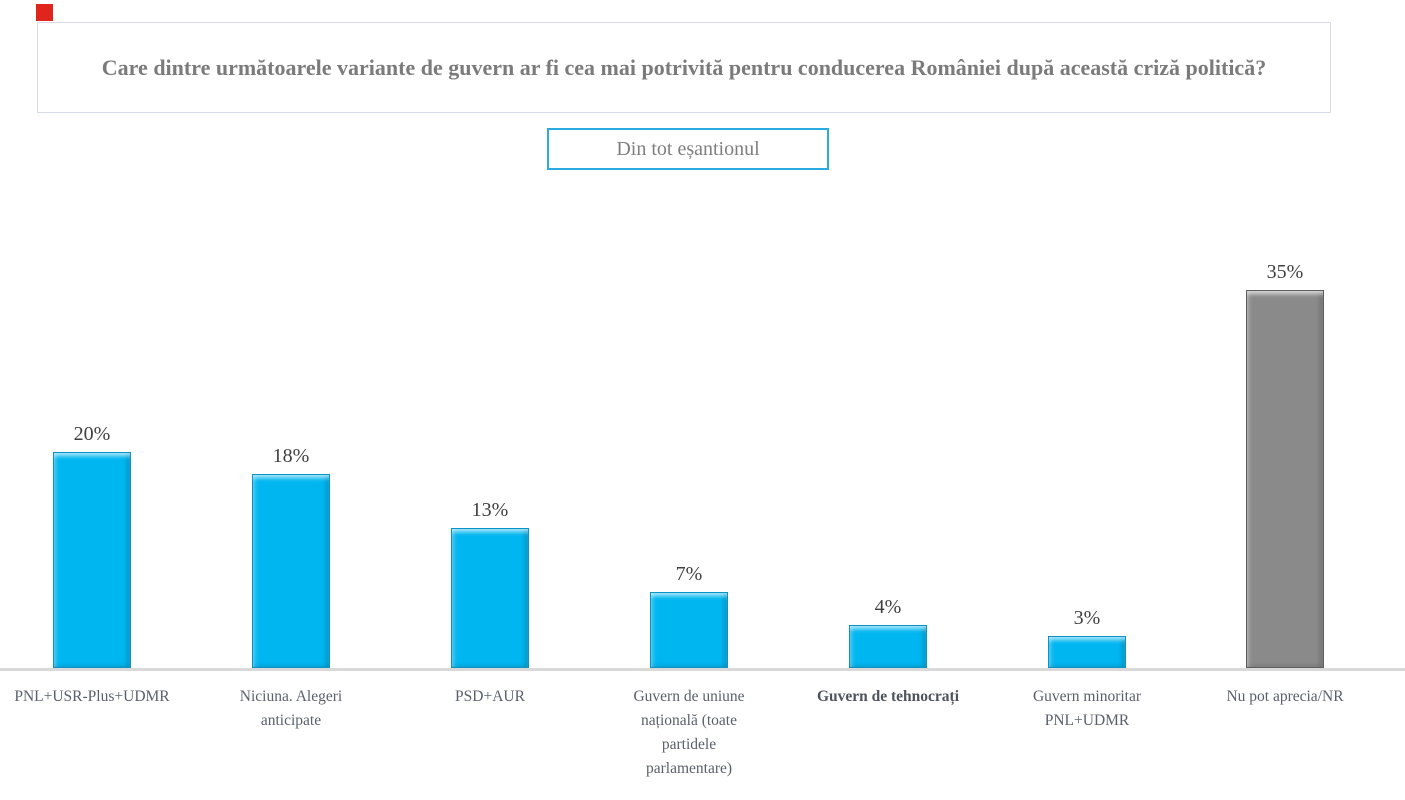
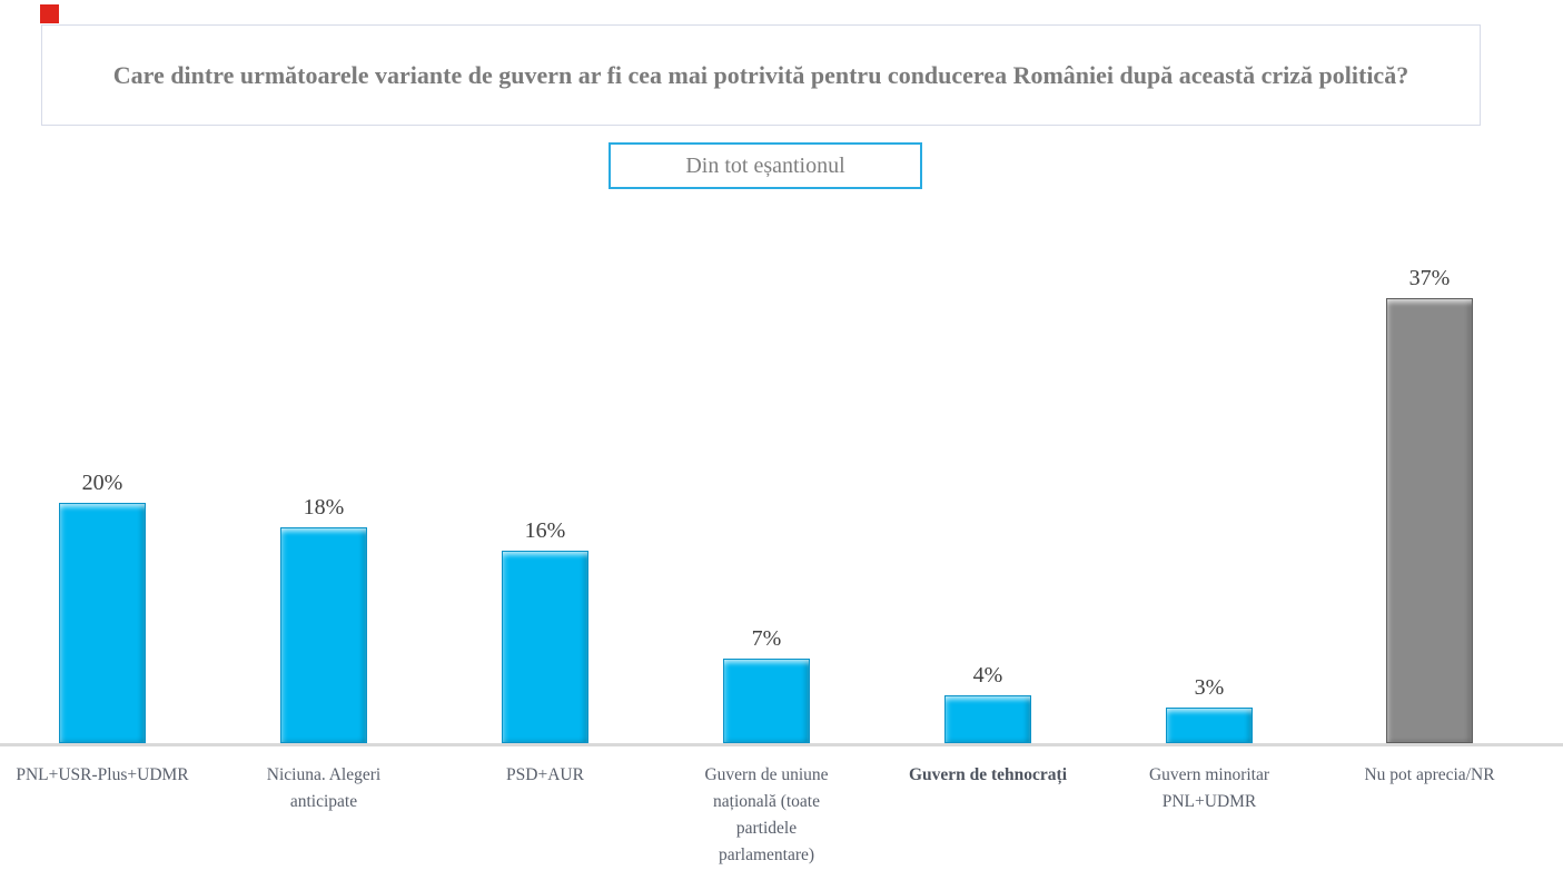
PSD+AUR: 13% -> 16%
Nu pot aprecia/NR: 35% -> 37%
